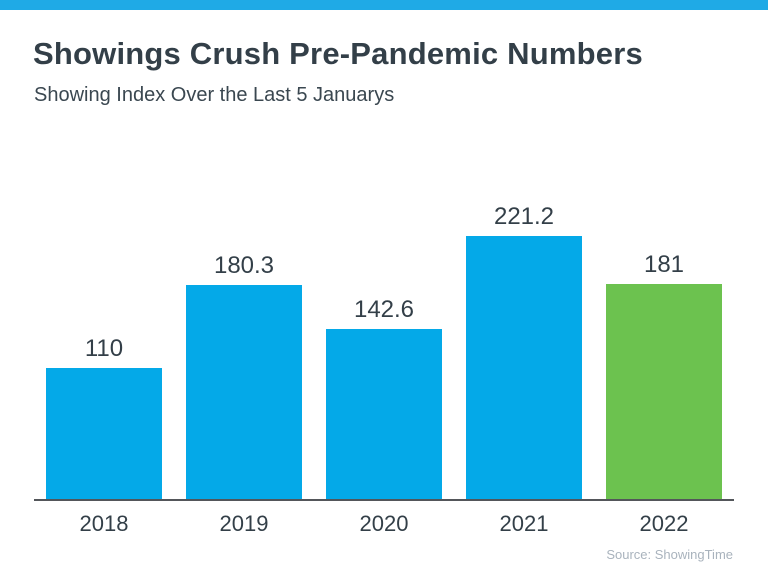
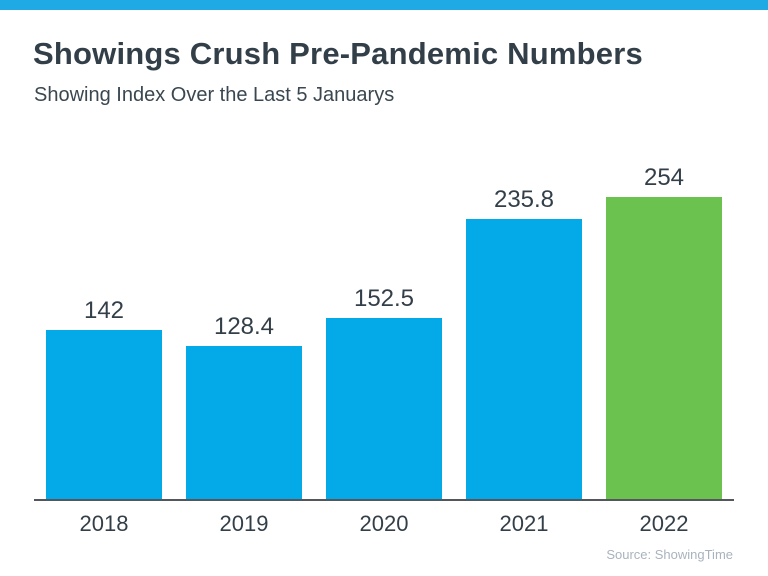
2018: 110 -> 142
2019: 180.3 -> 128.4
2020: 142.6 -> 152.5
2021: 221.2 -> 235.8
2022: 181 -> 254
